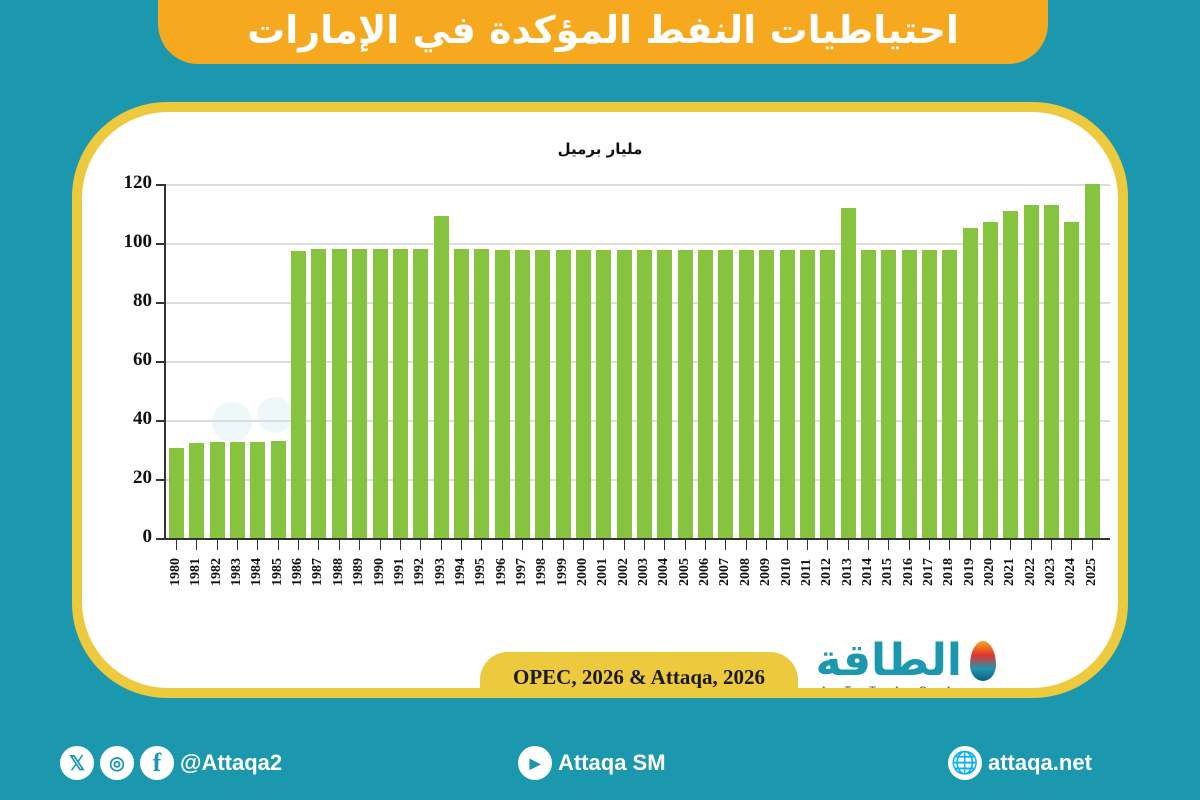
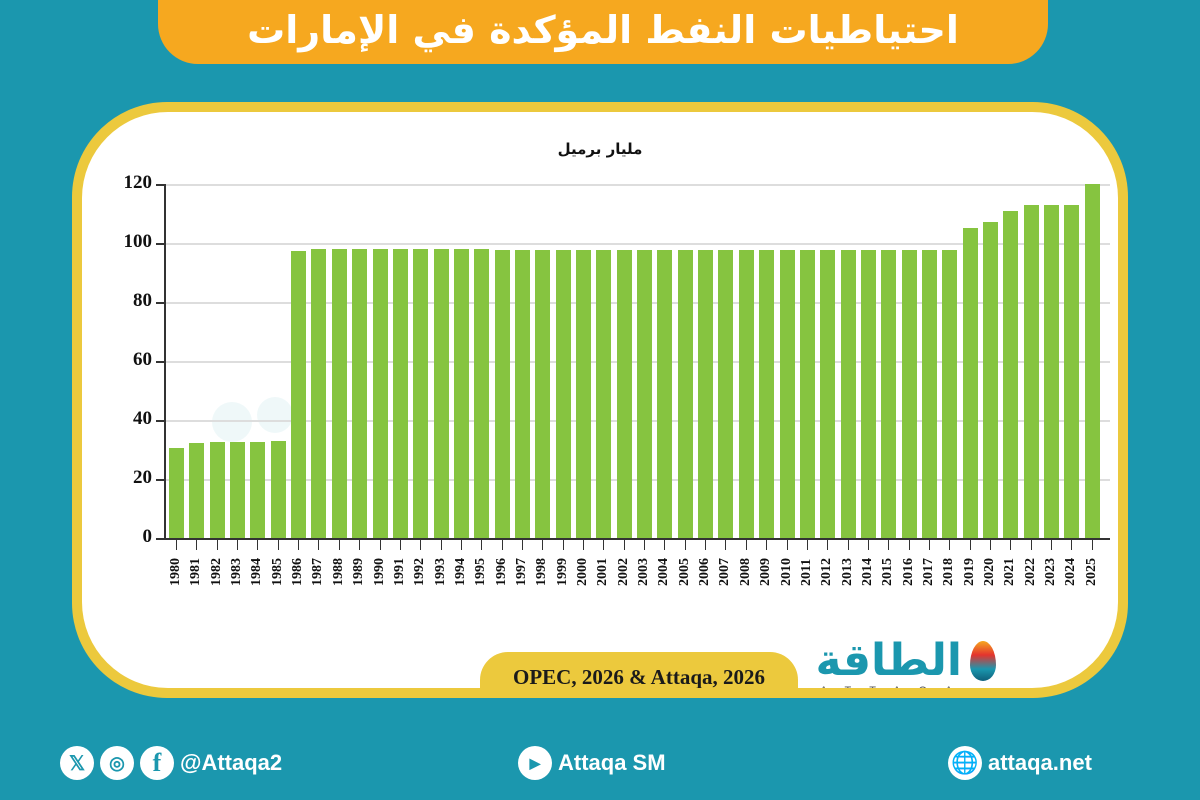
1993: 109 -> 98
2013: 112 -> 98
2024: 107 -> 113
